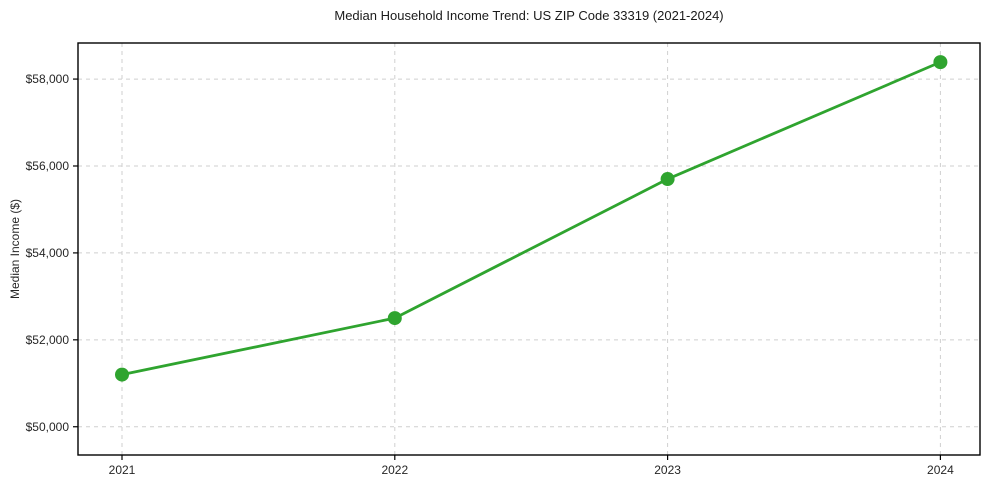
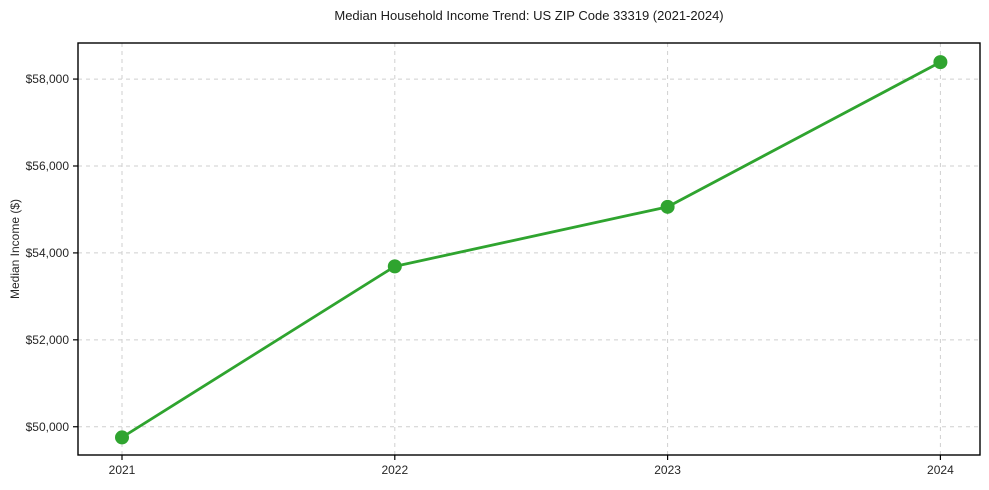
2021: $51200 -> $49800
2022: $52500 -> $53700
2023: $55700 -> $55100
